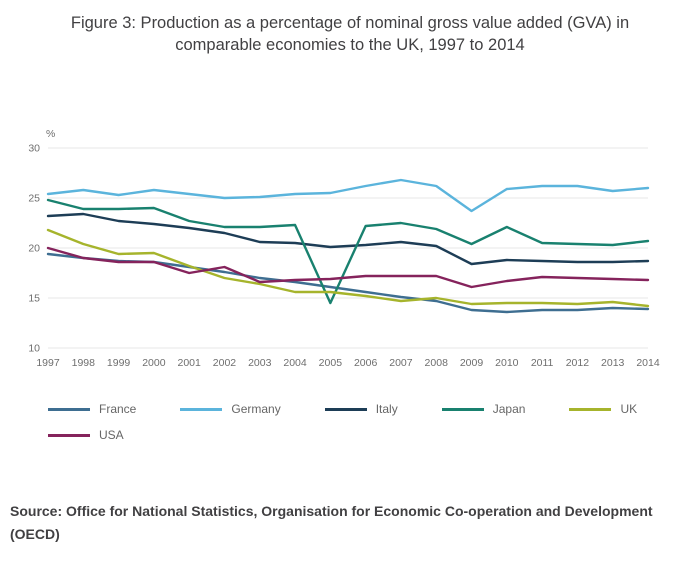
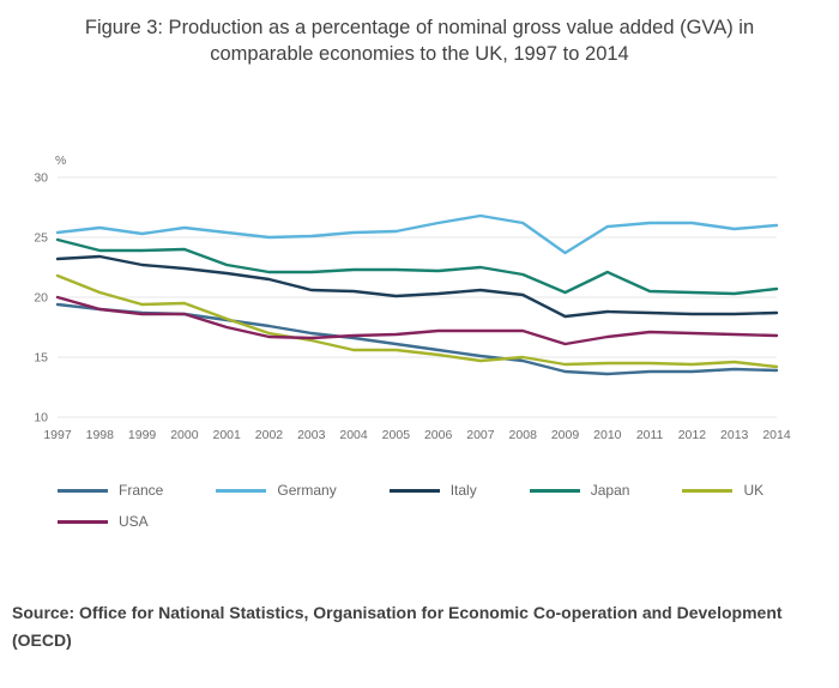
USA/2002: 18.1 -> 16.7
Japan/2005: 14.5 -> 22.3
